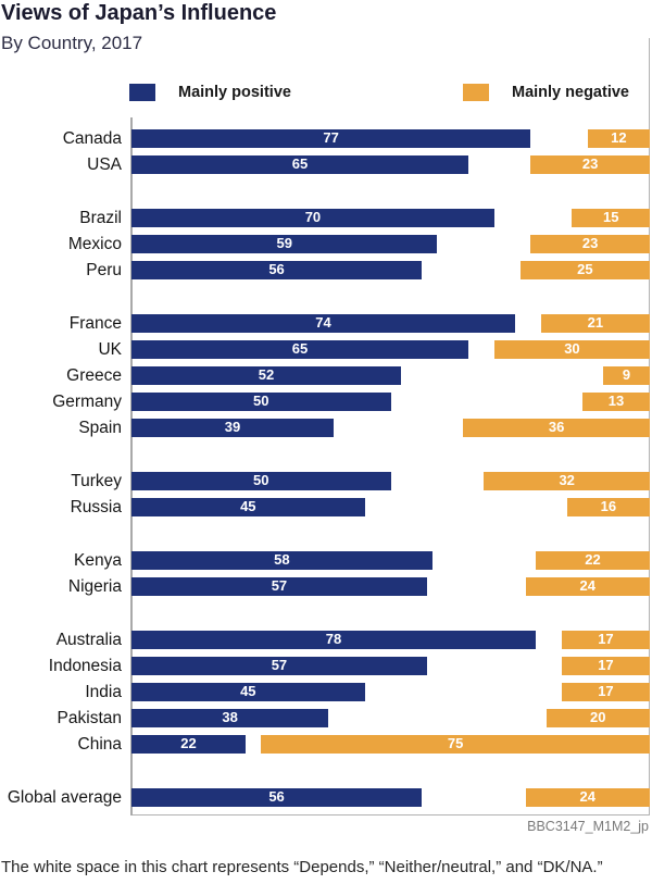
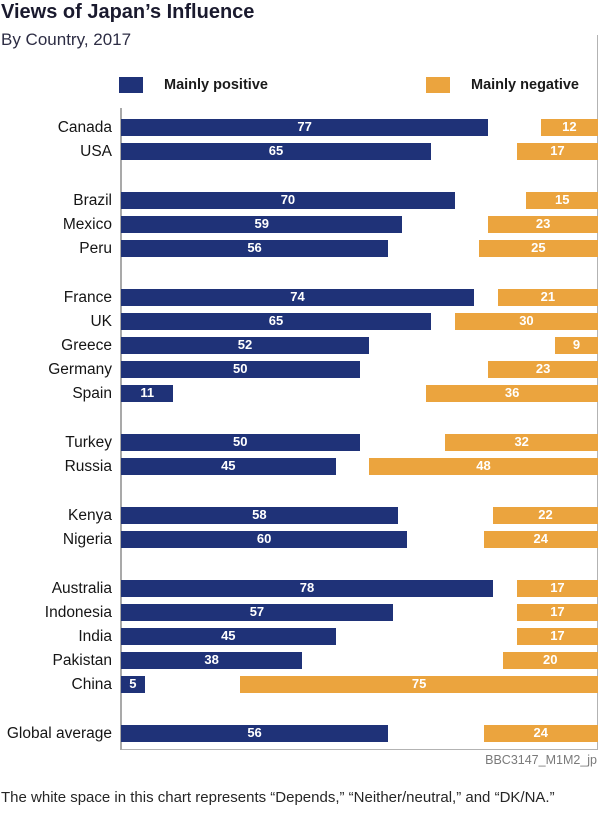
Mainly negative/USA: 23 -> 17
Mainly negative/Germany: 13 -> 23
Mainly positive/Spain: 39 -> 11
Mainly negative/Russia: 16 -> 48
Mainly positive/Nigeria: 57 -> 60
Mainly positive/China: 22 -> 5
